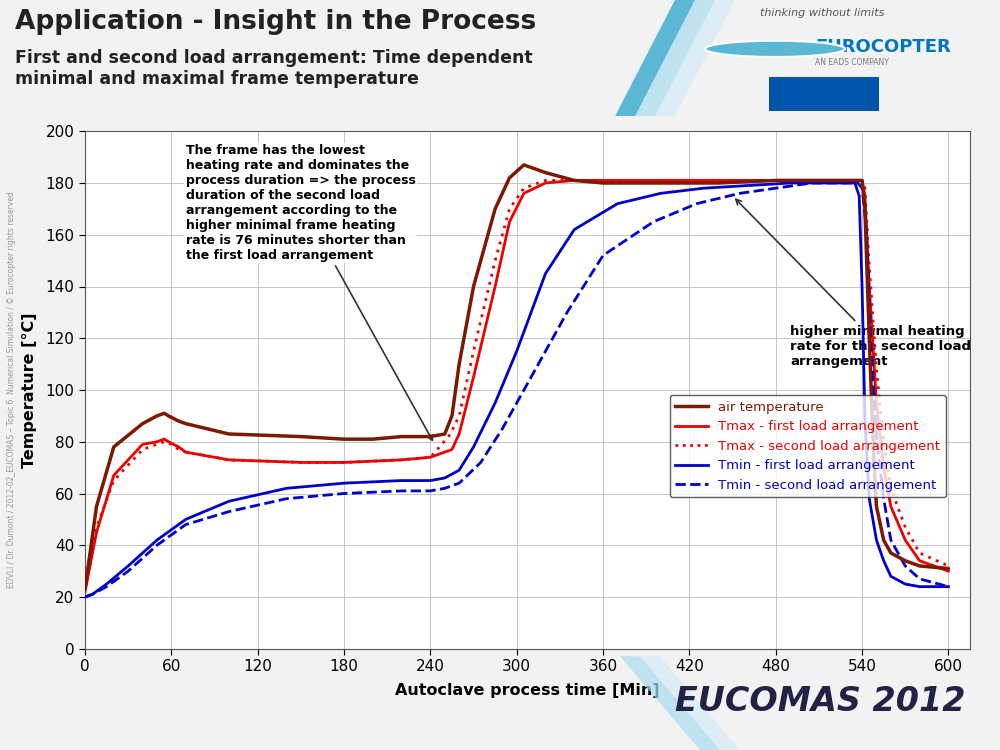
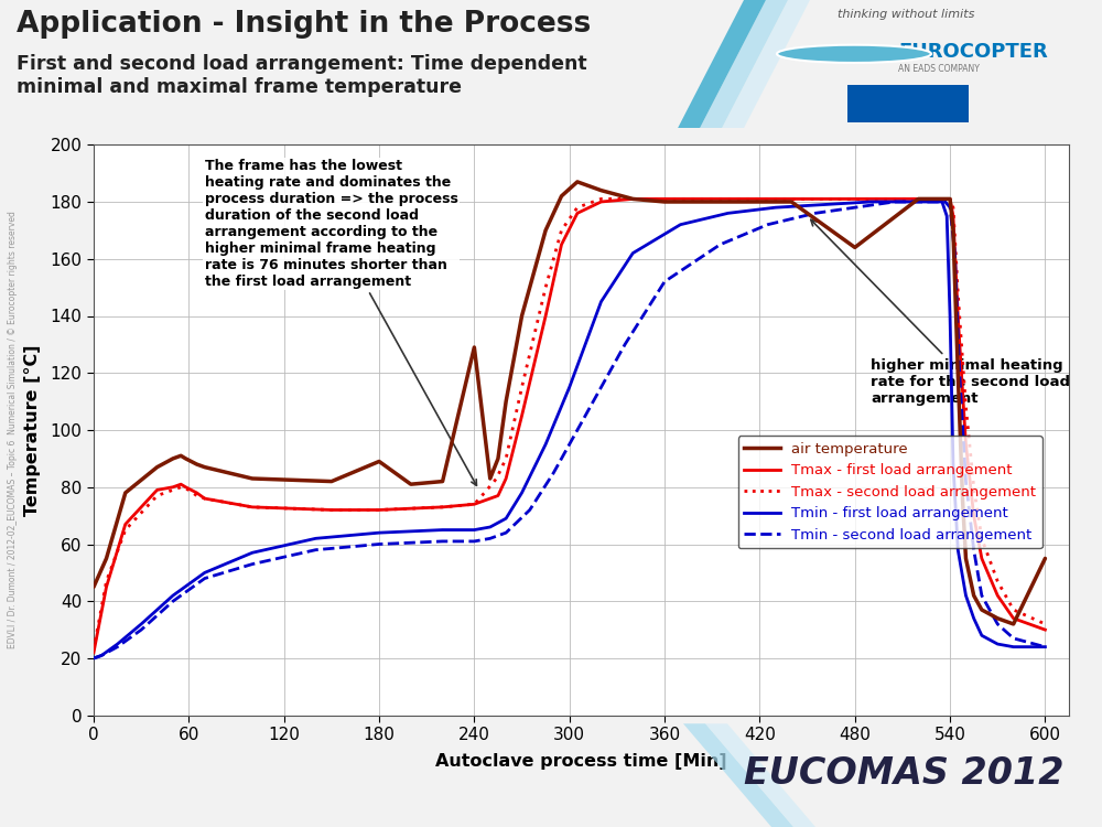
air temperature/0: 23 -> 45
air temperature/180: 81 -> 89
air temperature/240: 82 -> 129
air temperature/480: 181 -> 164
air temperature/600: 31 -> 55
